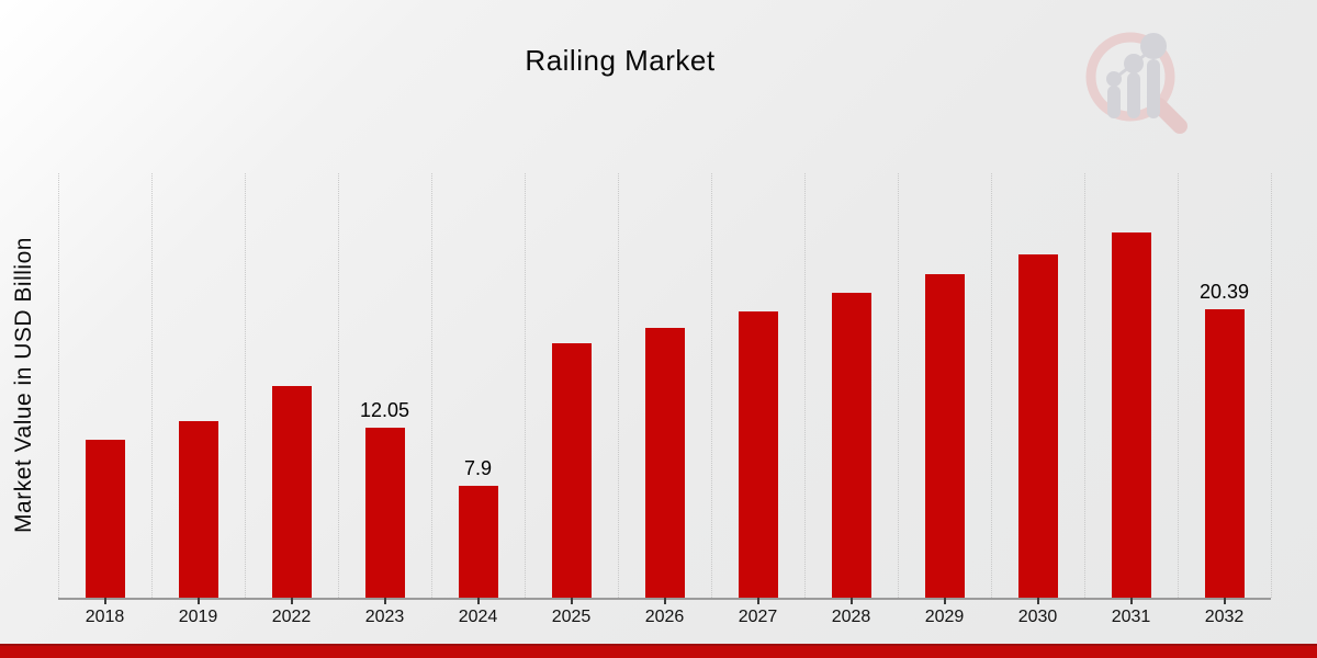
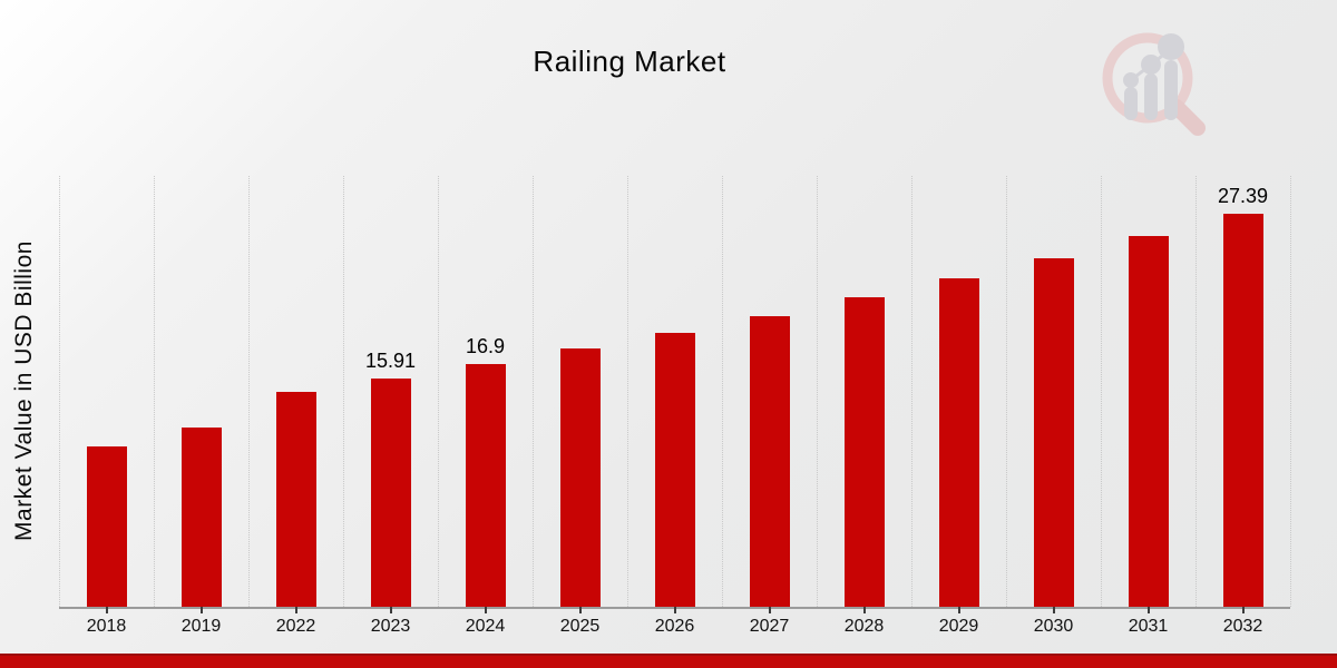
2023: 12.05 -> 15.91
2024: 7.9 -> 16.9
2032: 20.39 -> 27.39
